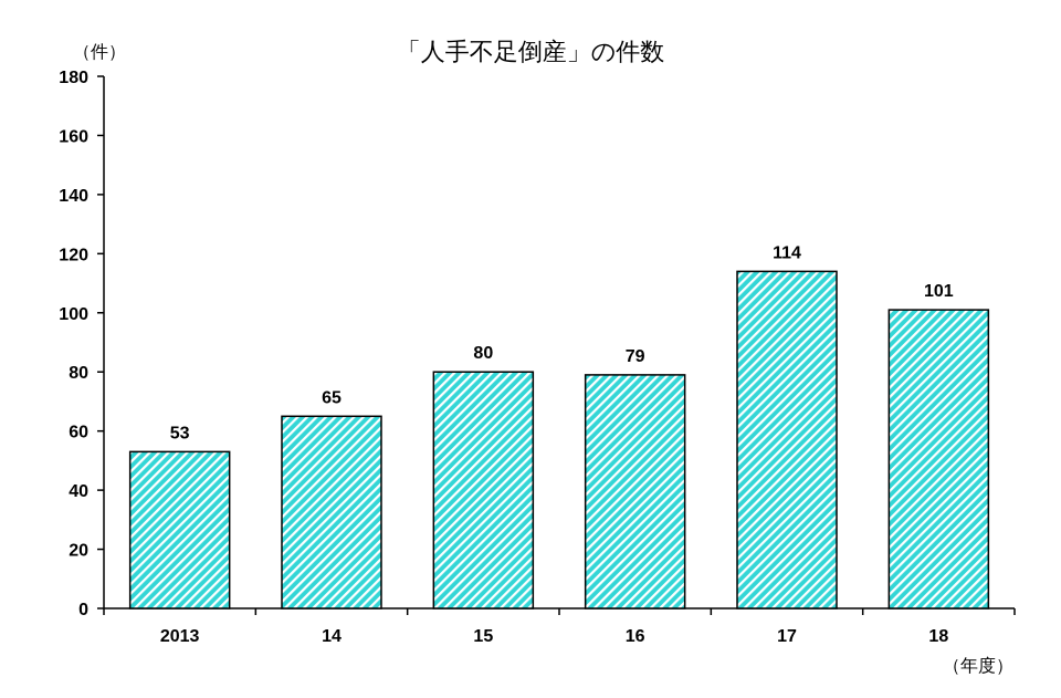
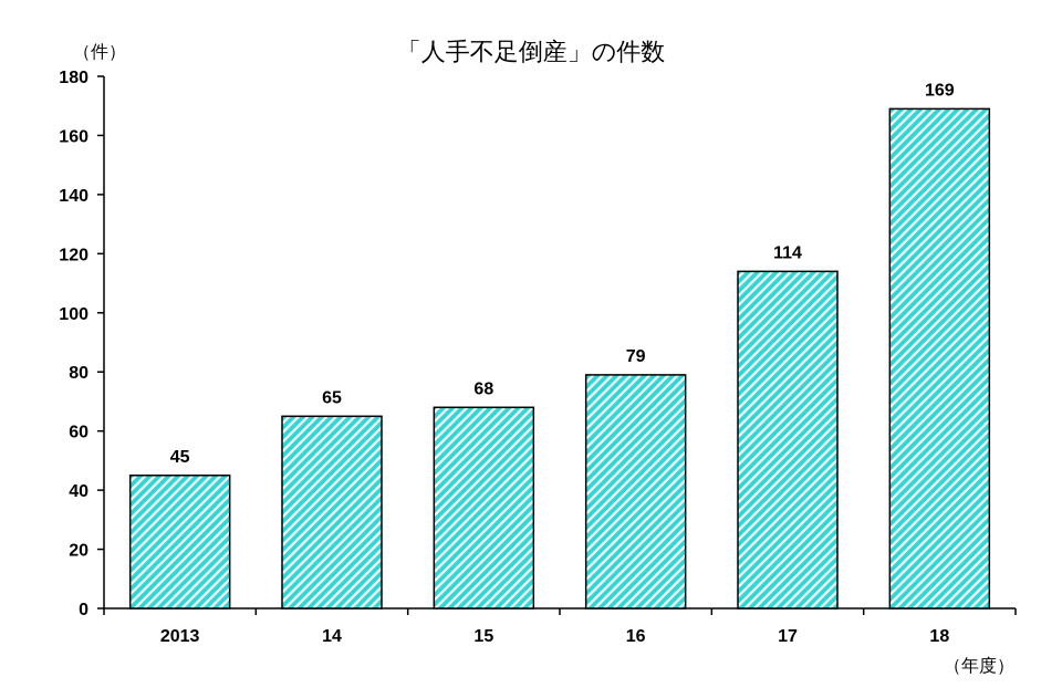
2013: 53 -> 45
15: 80 -> 68
18: 101 -> 169
